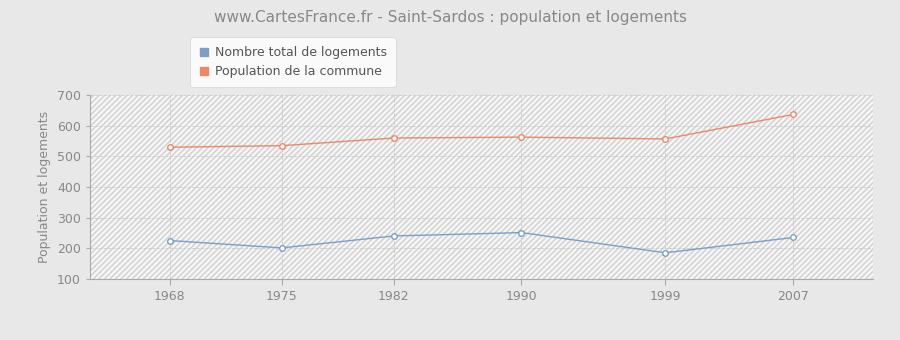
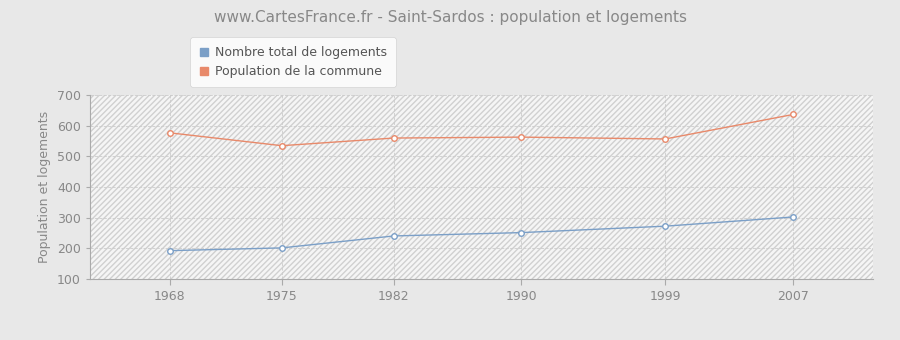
Nombre total de logements/1968: 225 -> 192
Population de la commune/1968: 530 -> 577
Nombre total de logements/1999: 185 -> 272
Nombre total de logements/2007: 235 -> 302
